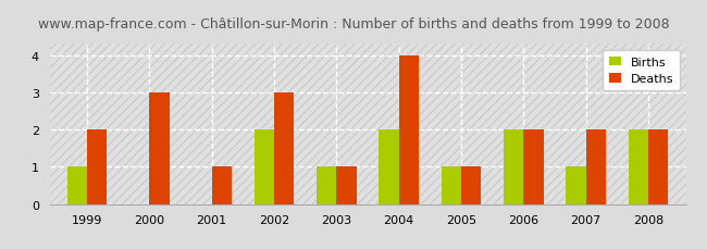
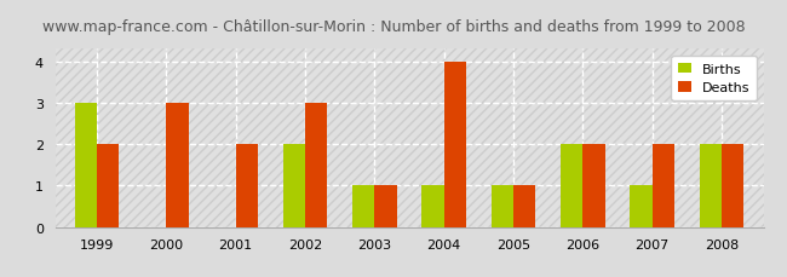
Births/1999: 1 -> 3
Deaths/2001: 1 -> 2
Births/2004: 2 -> 1
